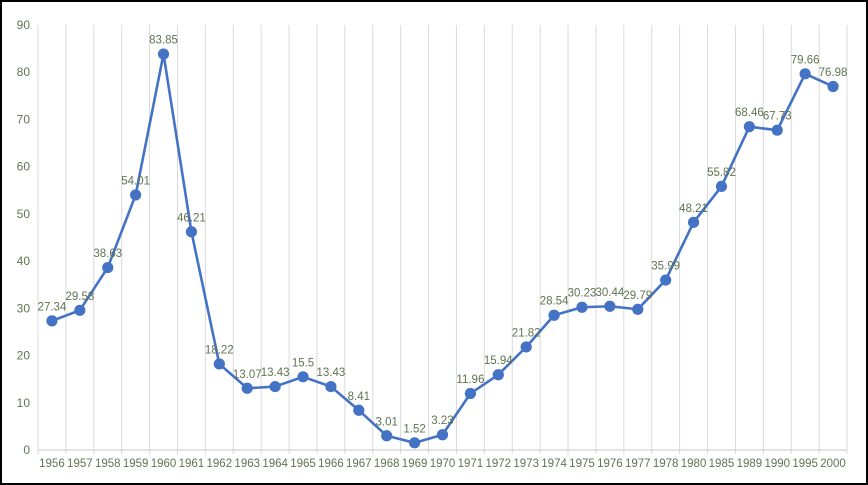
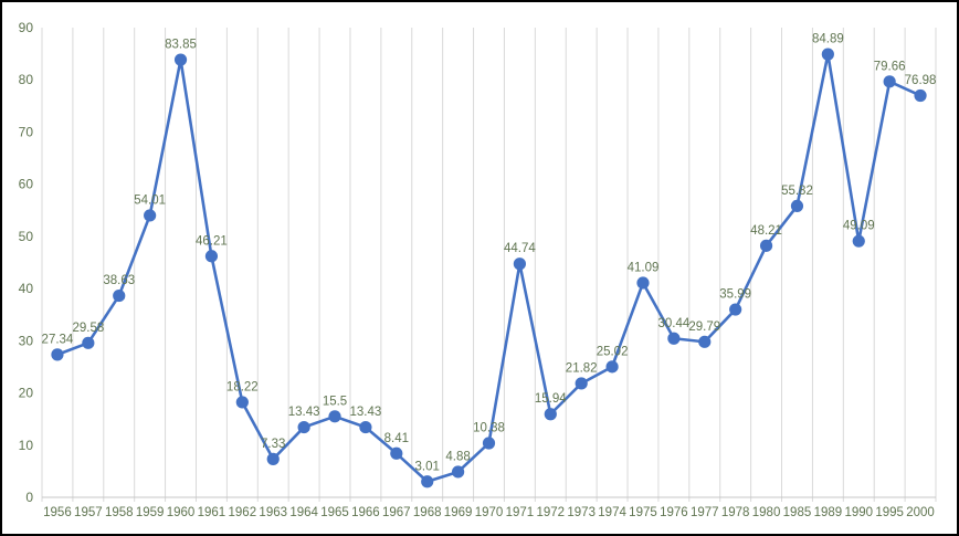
1963: 13.07 -> 7.33
1969: 1.52 -> 4.88
1970: 3.23 -> 10.38
1971: 11.96 -> 44.74
1974: 28.54 -> 25.02
1975: 30.23 -> 41.09
1989: 68.46 -> 84.89
1990: 67.73 -> 49.09
